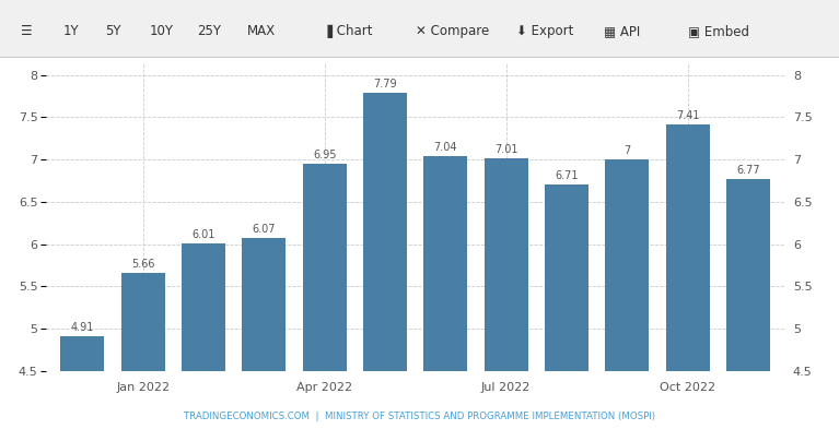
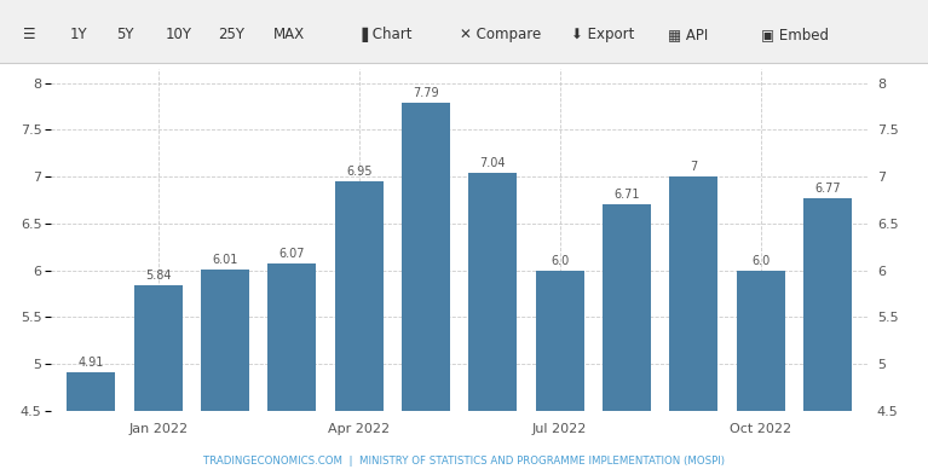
Jan 2022: 5.66 -> 5.84
Jul 2022: 7.01 -> 6.0
Oct 2022: 7.41 -> 6.0
